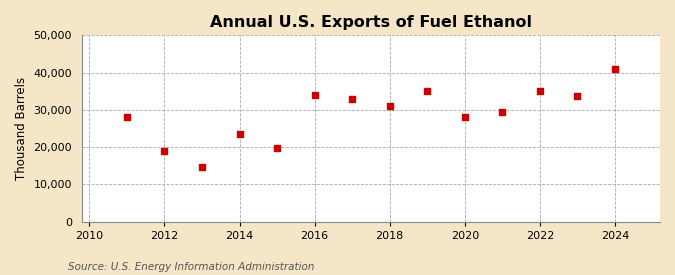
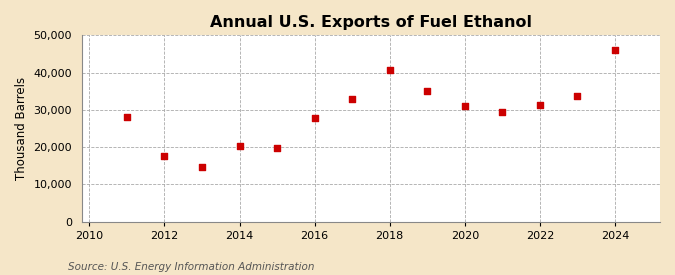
2012: 19,000 -> 17,500
2014: 23,500 -> 20,200
2016: 34,000 -> 27,700
2018: 31,000 -> 40,800
2020: 28,000 -> 31,000
2022: 35,000 -> 31,200
2024: 41,000 -> 46,000
